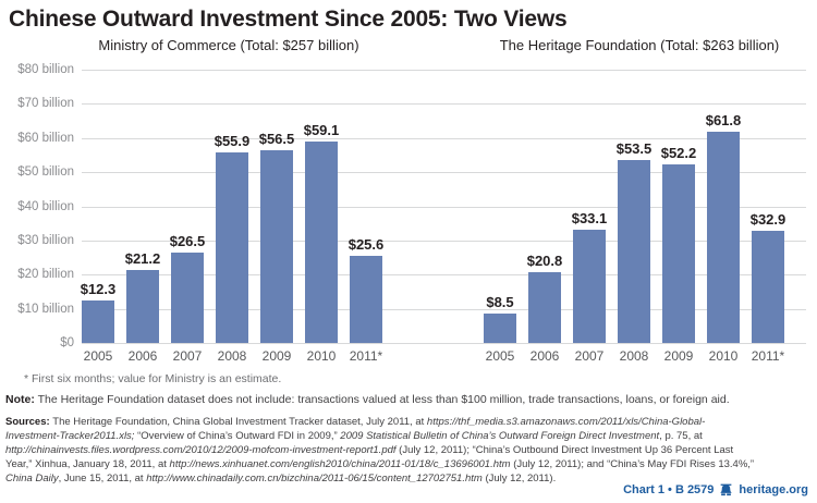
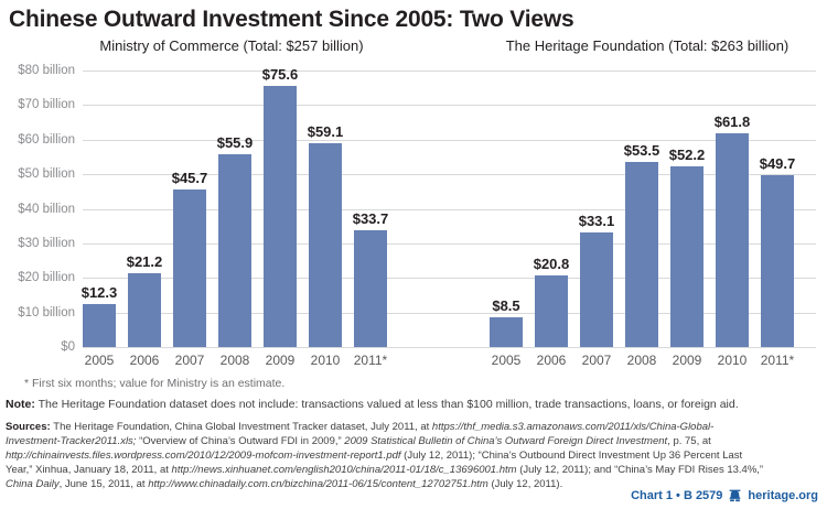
Ministry of Commerce (Total: $257 billion)/2007: $26.5 -> $45.7
Ministry of Commerce (Total: $257 billion)/2009: $56.5 -> $75.6
Ministry of Commerce (Total: $257 billion)/2011*: $25.6 -> $33.7
The Heritage Foundation (Total: $263 billion)/2011*: $32.9 -> $49.7
